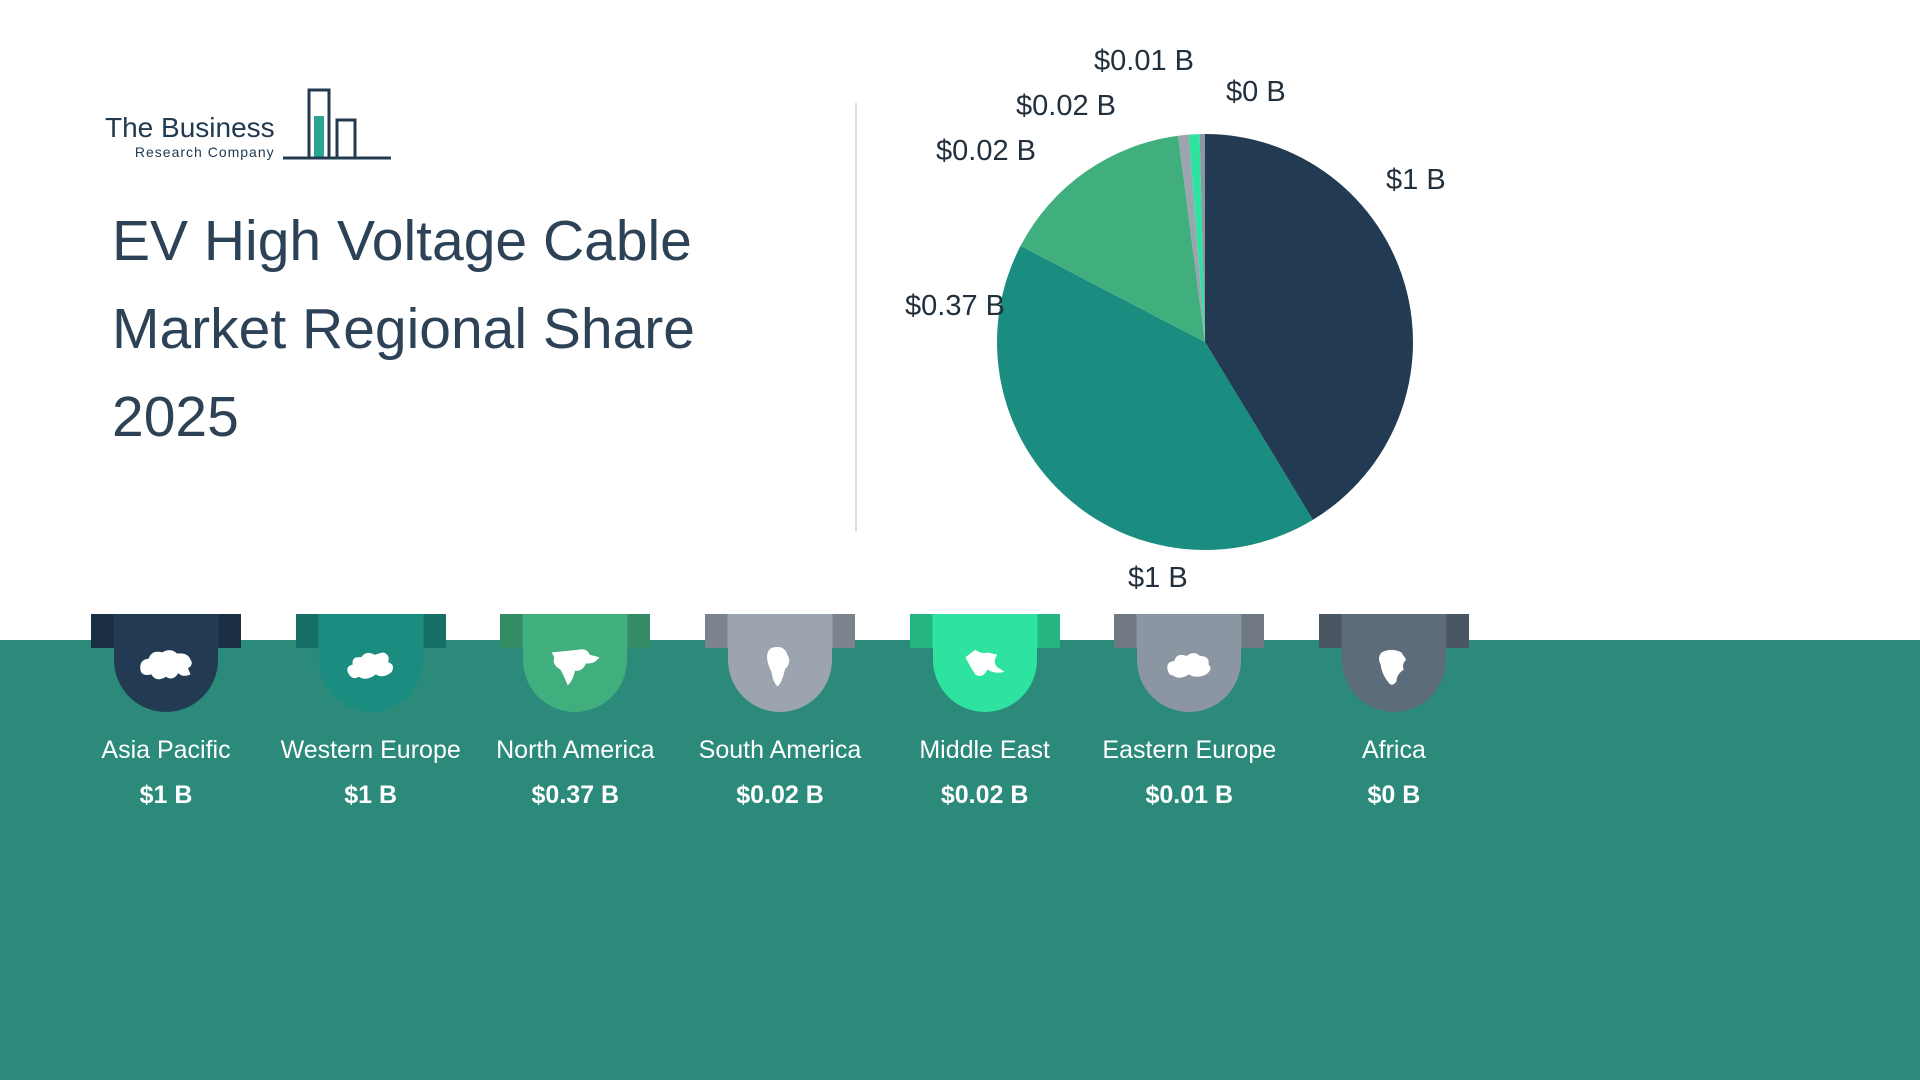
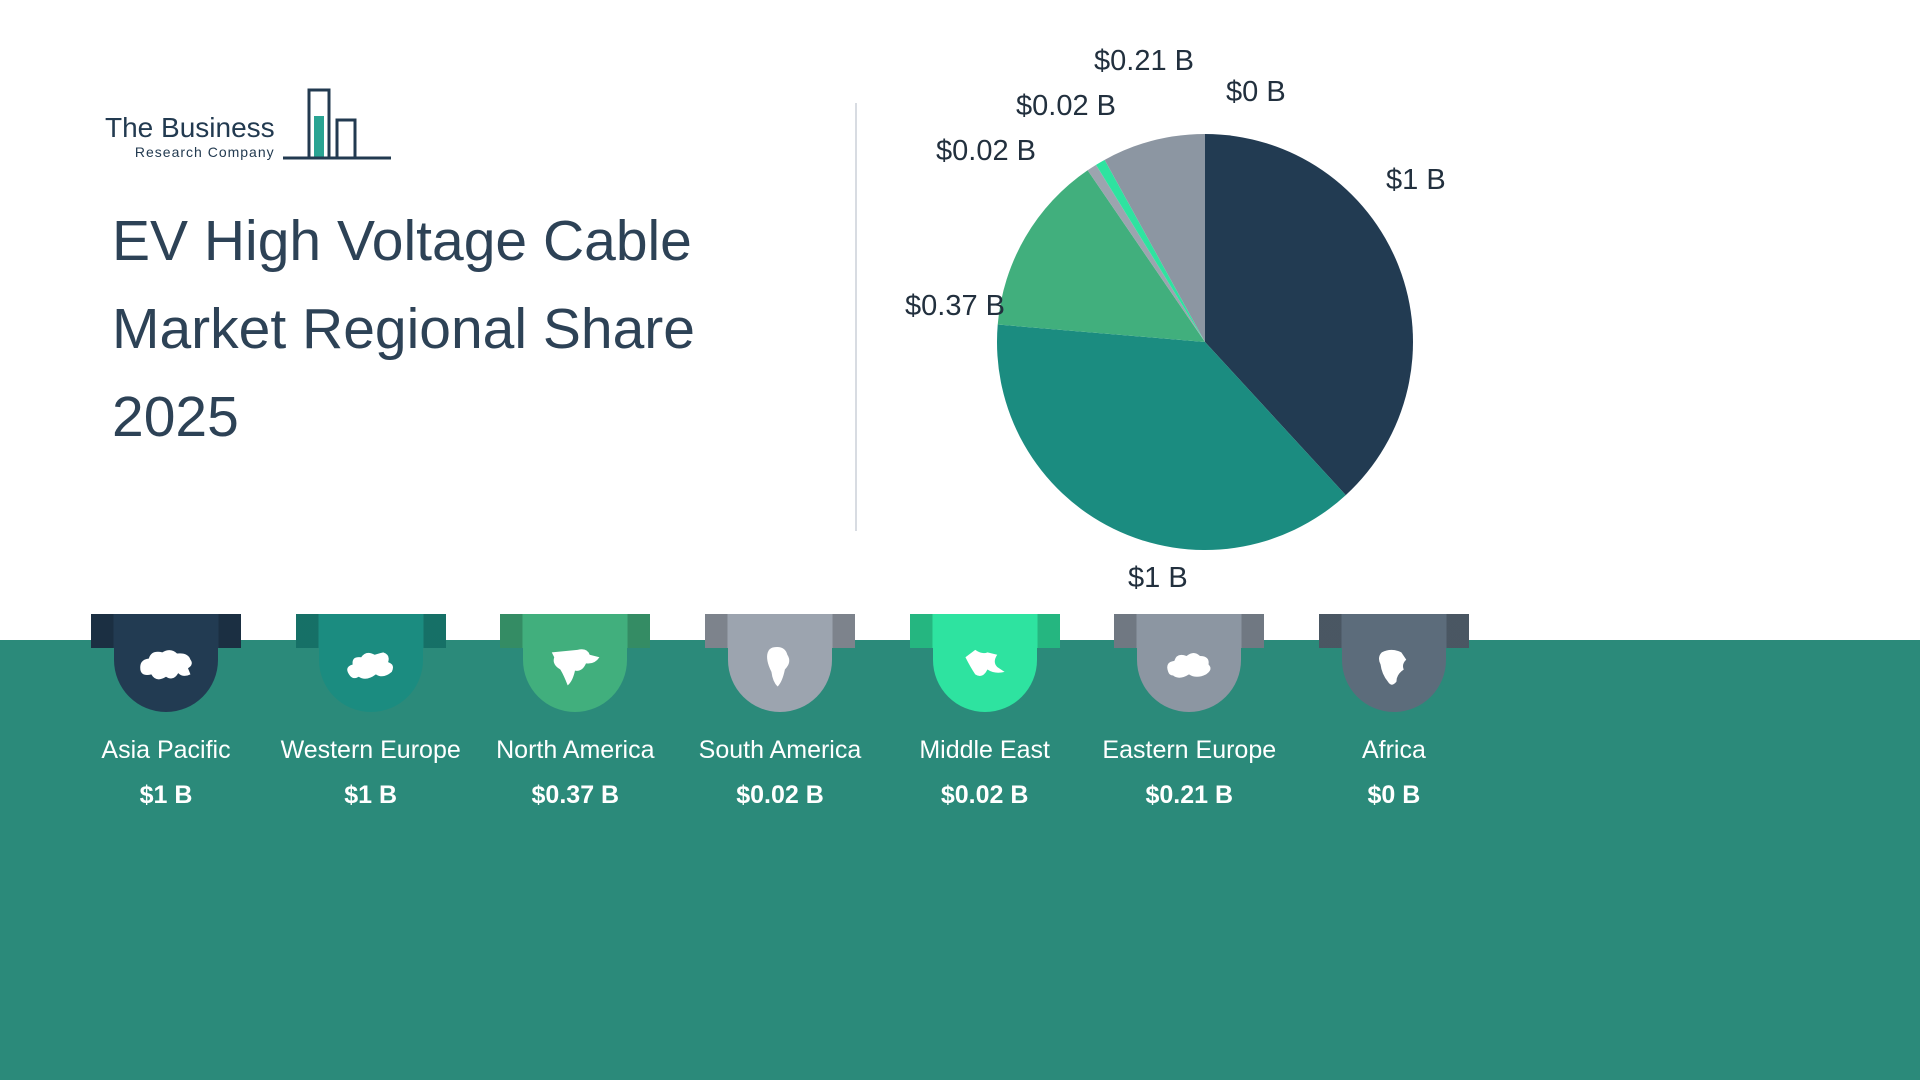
Eastern Europe: $0.01 -> $0.21
